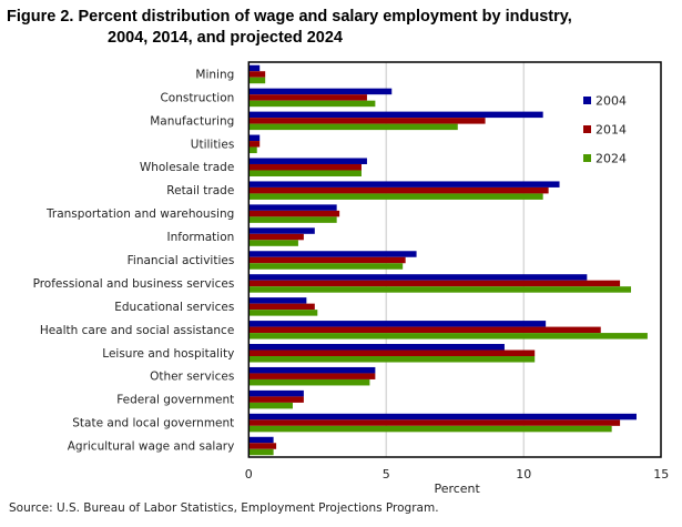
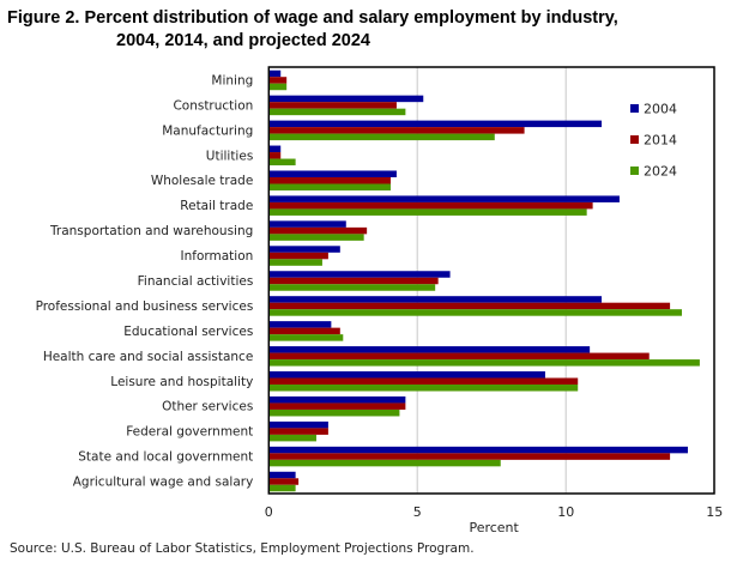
2004/Manufacturing: 10.7 -> 11.2
2024/Utilities: 0.3 -> 0.9
2004/Retail trade: 11.3 -> 11.8
2004/Transportation and warehousing: 3.2 -> 2.6
2004/Professional and business services: 12.3 -> 11.2
2024/State and local government: 13.2 -> 7.8
